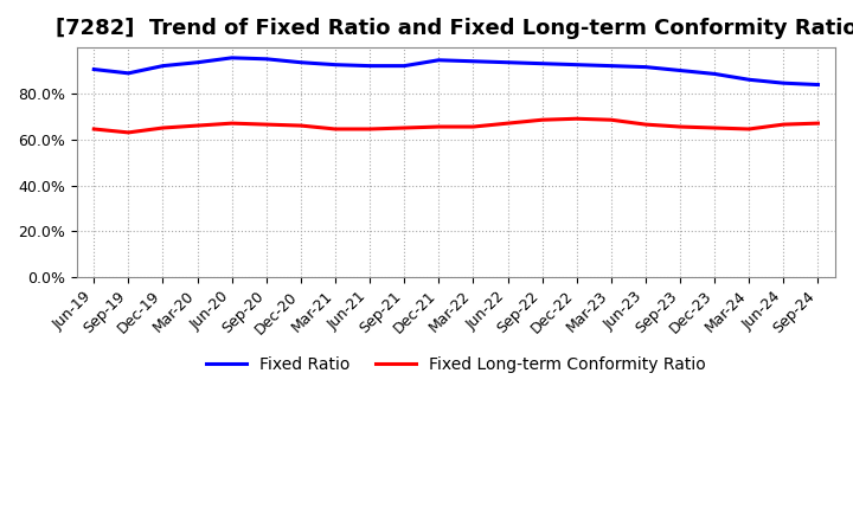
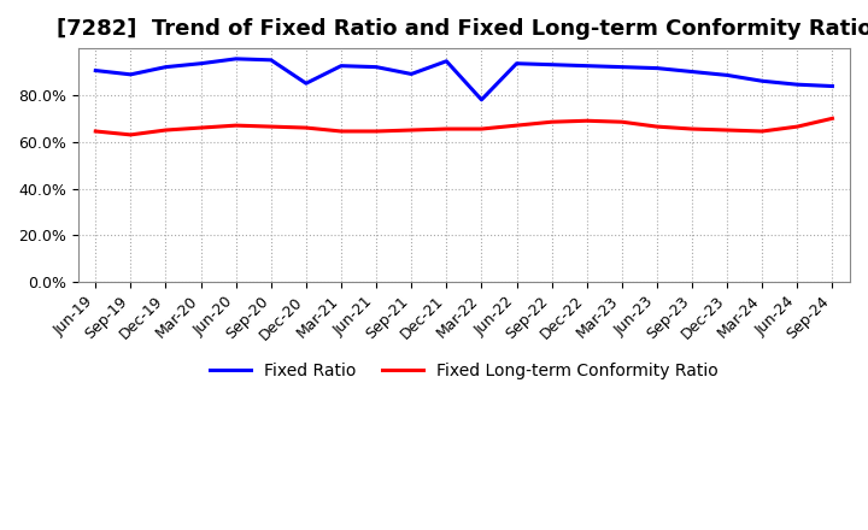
Fixed Ratio/Dec-20: 94% -> 85%
Fixed Ratio/Sep-21: 92% -> 89%
Fixed Ratio/Mar-22: 94% -> 78%
Fixed Long-term Conformity Ratio/Sep-24: 67% -> 70%
